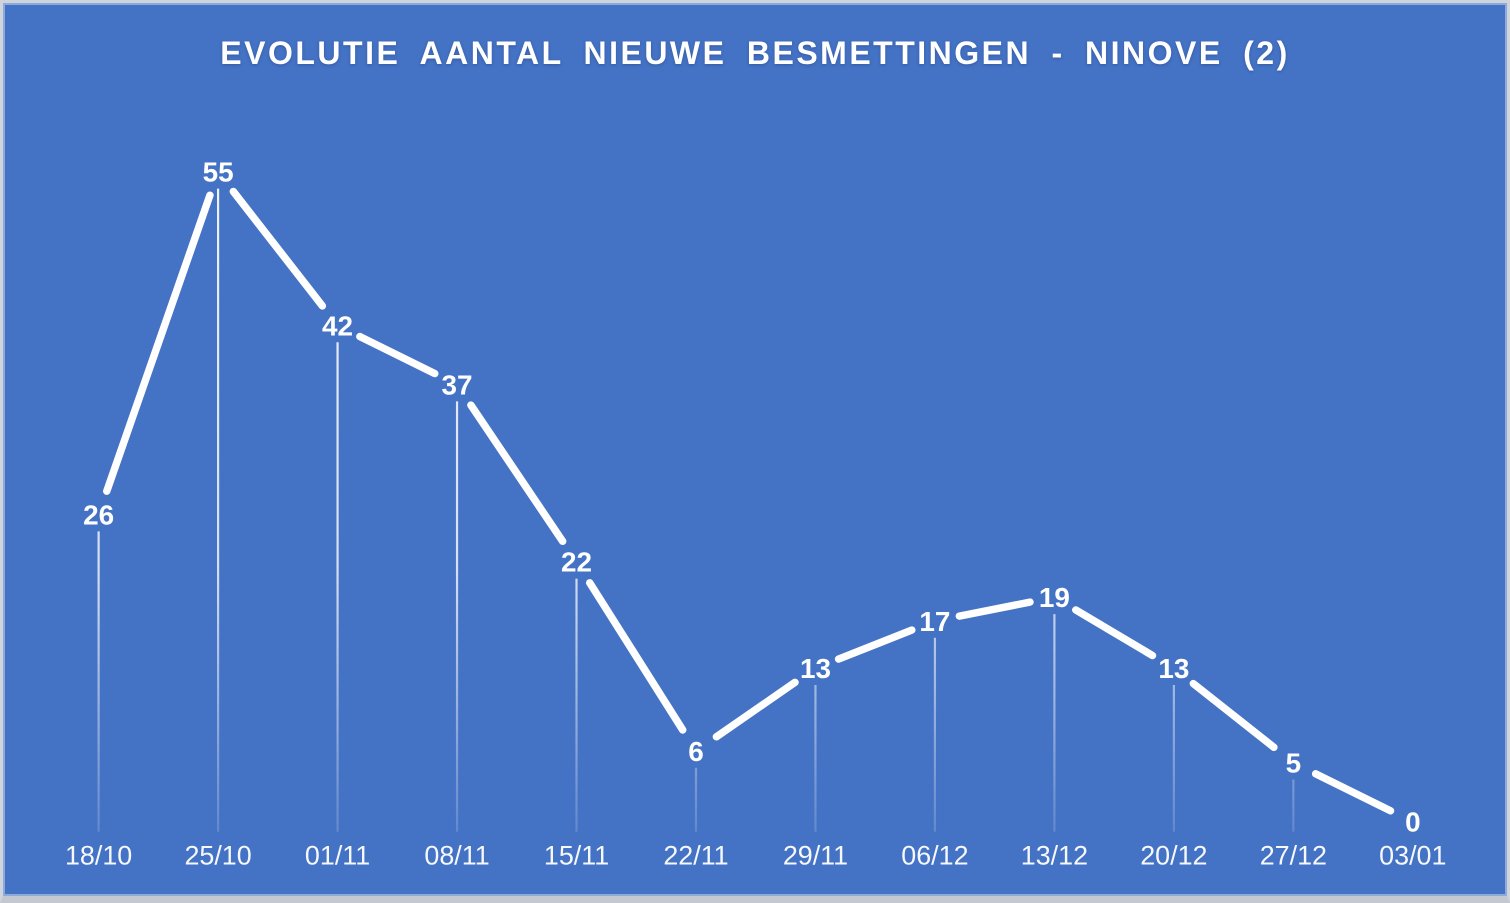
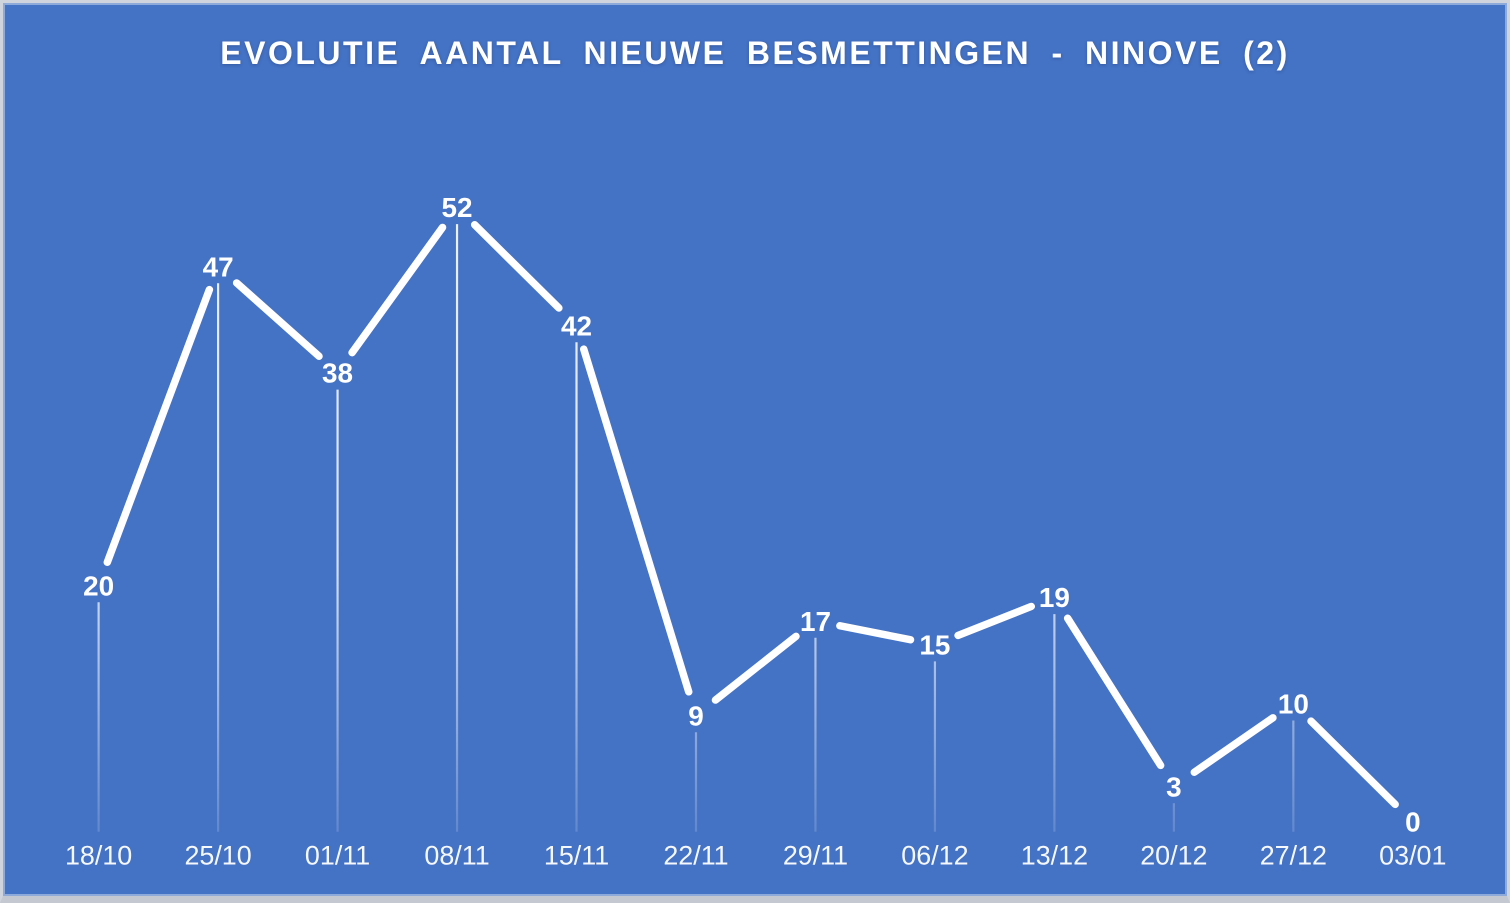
18/10: 26 -> 20
25/10: 55 -> 47
01/11: 42 -> 38
08/11: 37 -> 52
15/11: 22 -> 42
22/11: 6 -> 9
29/11: 13 -> 17
06/12: 17 -> 15
20/12: 13 -> 3
27/12: 5 -> 10
